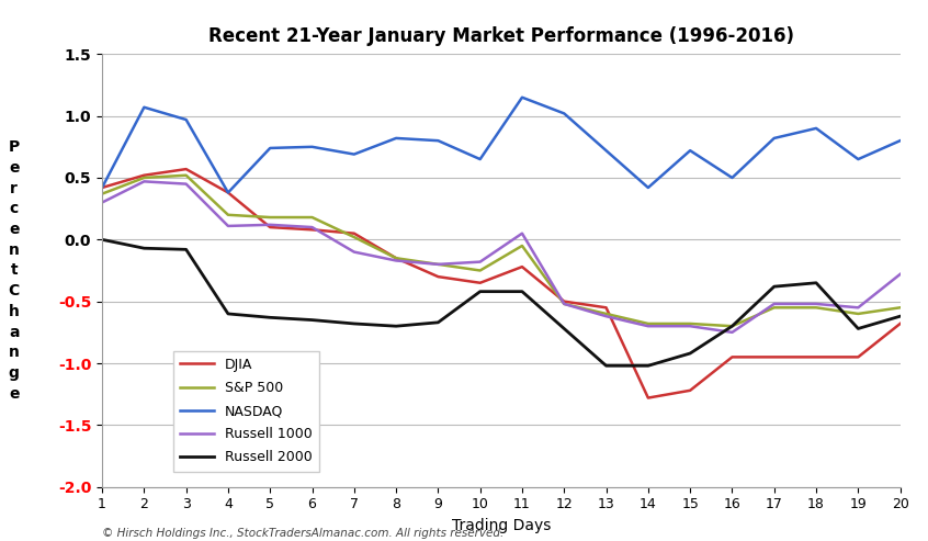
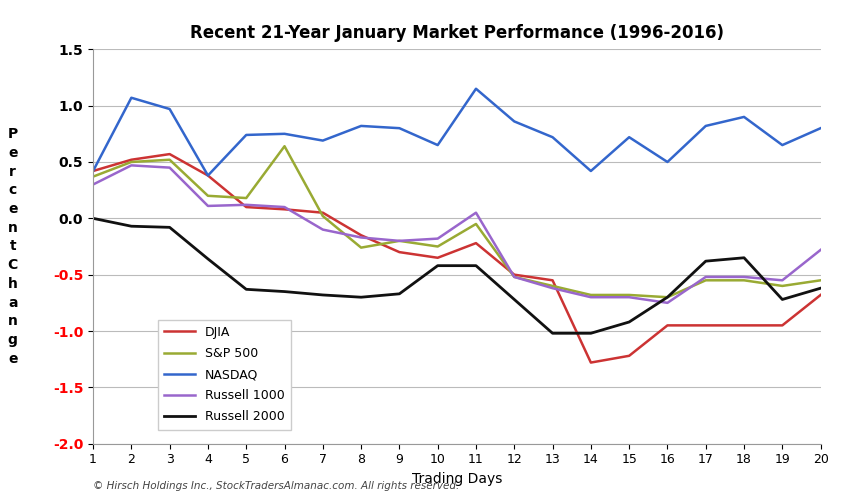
Russell 2000/4: -0.60 -> -0.36
S&P 500/6: 0.18 -> 0.64
S&P 500/8: -0.15 -> -0.26
NASDAQ/12: 1.02 -> 0.86
